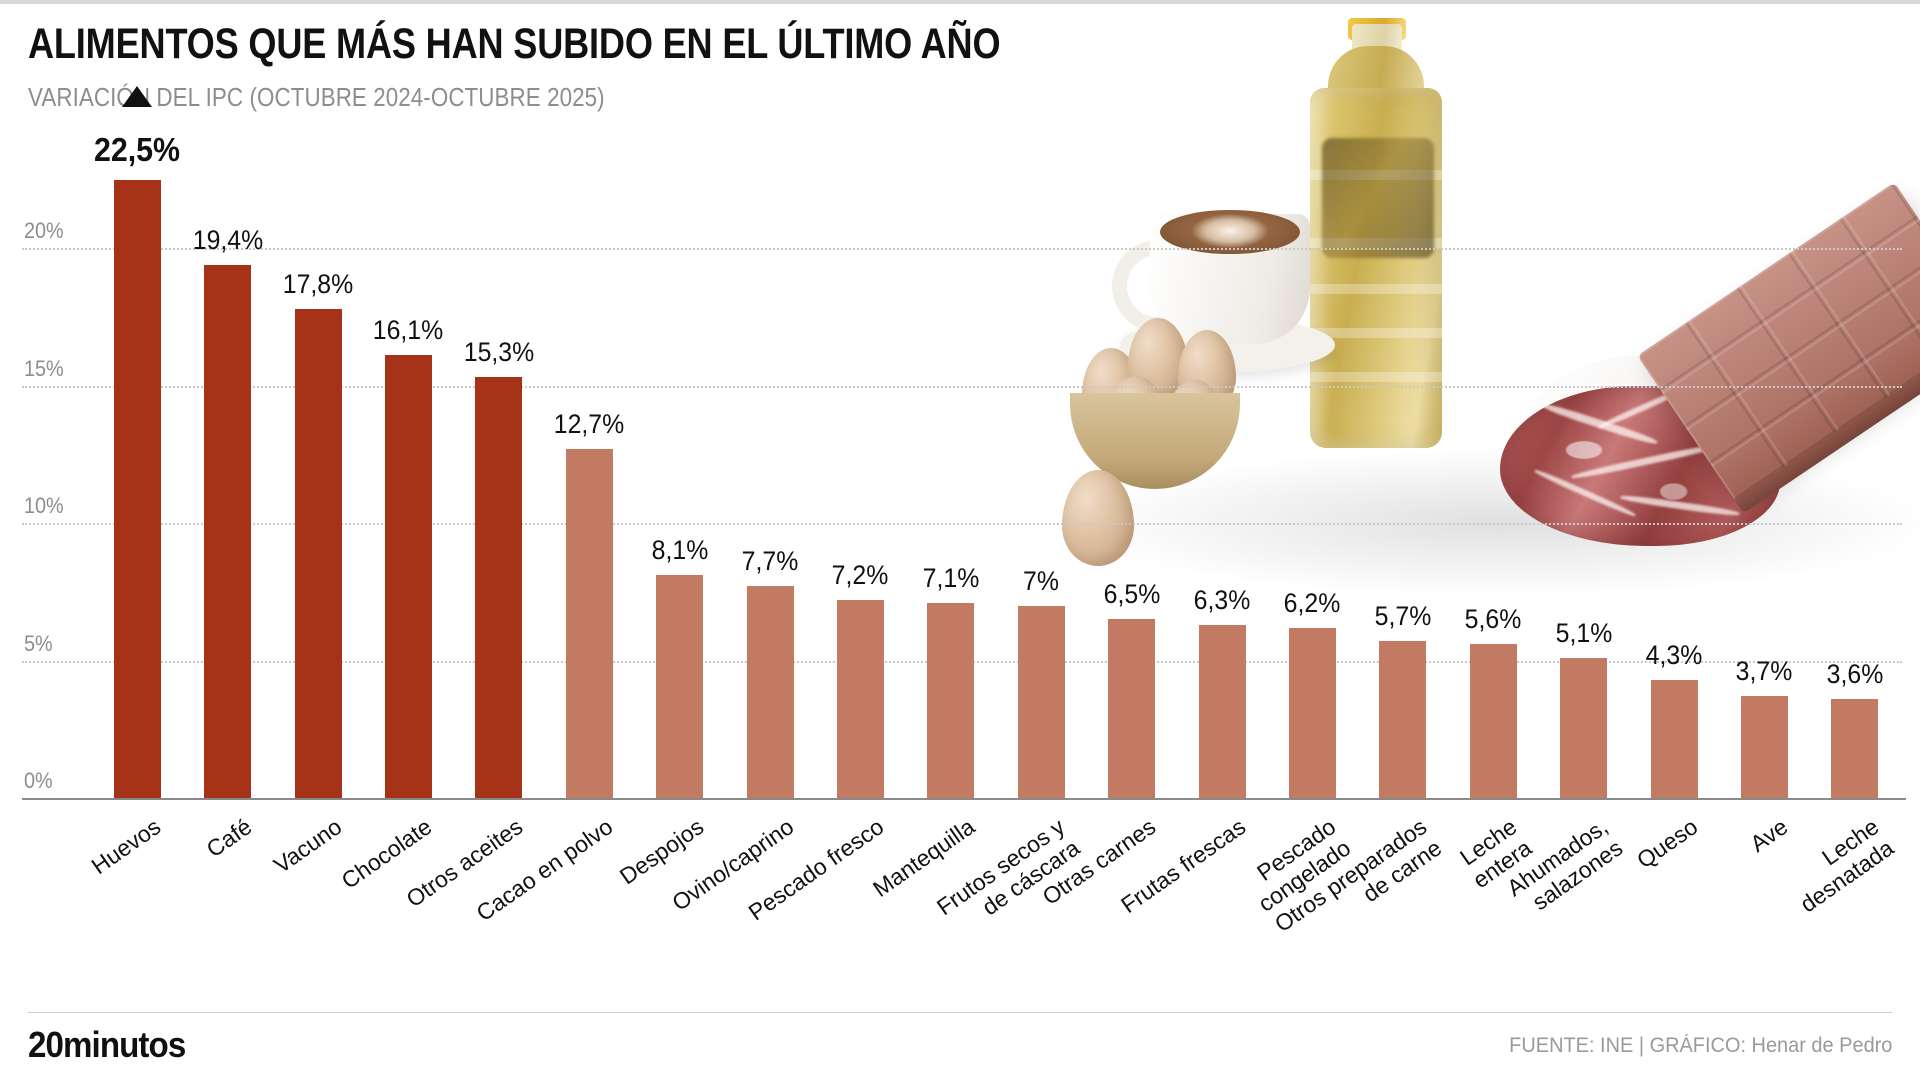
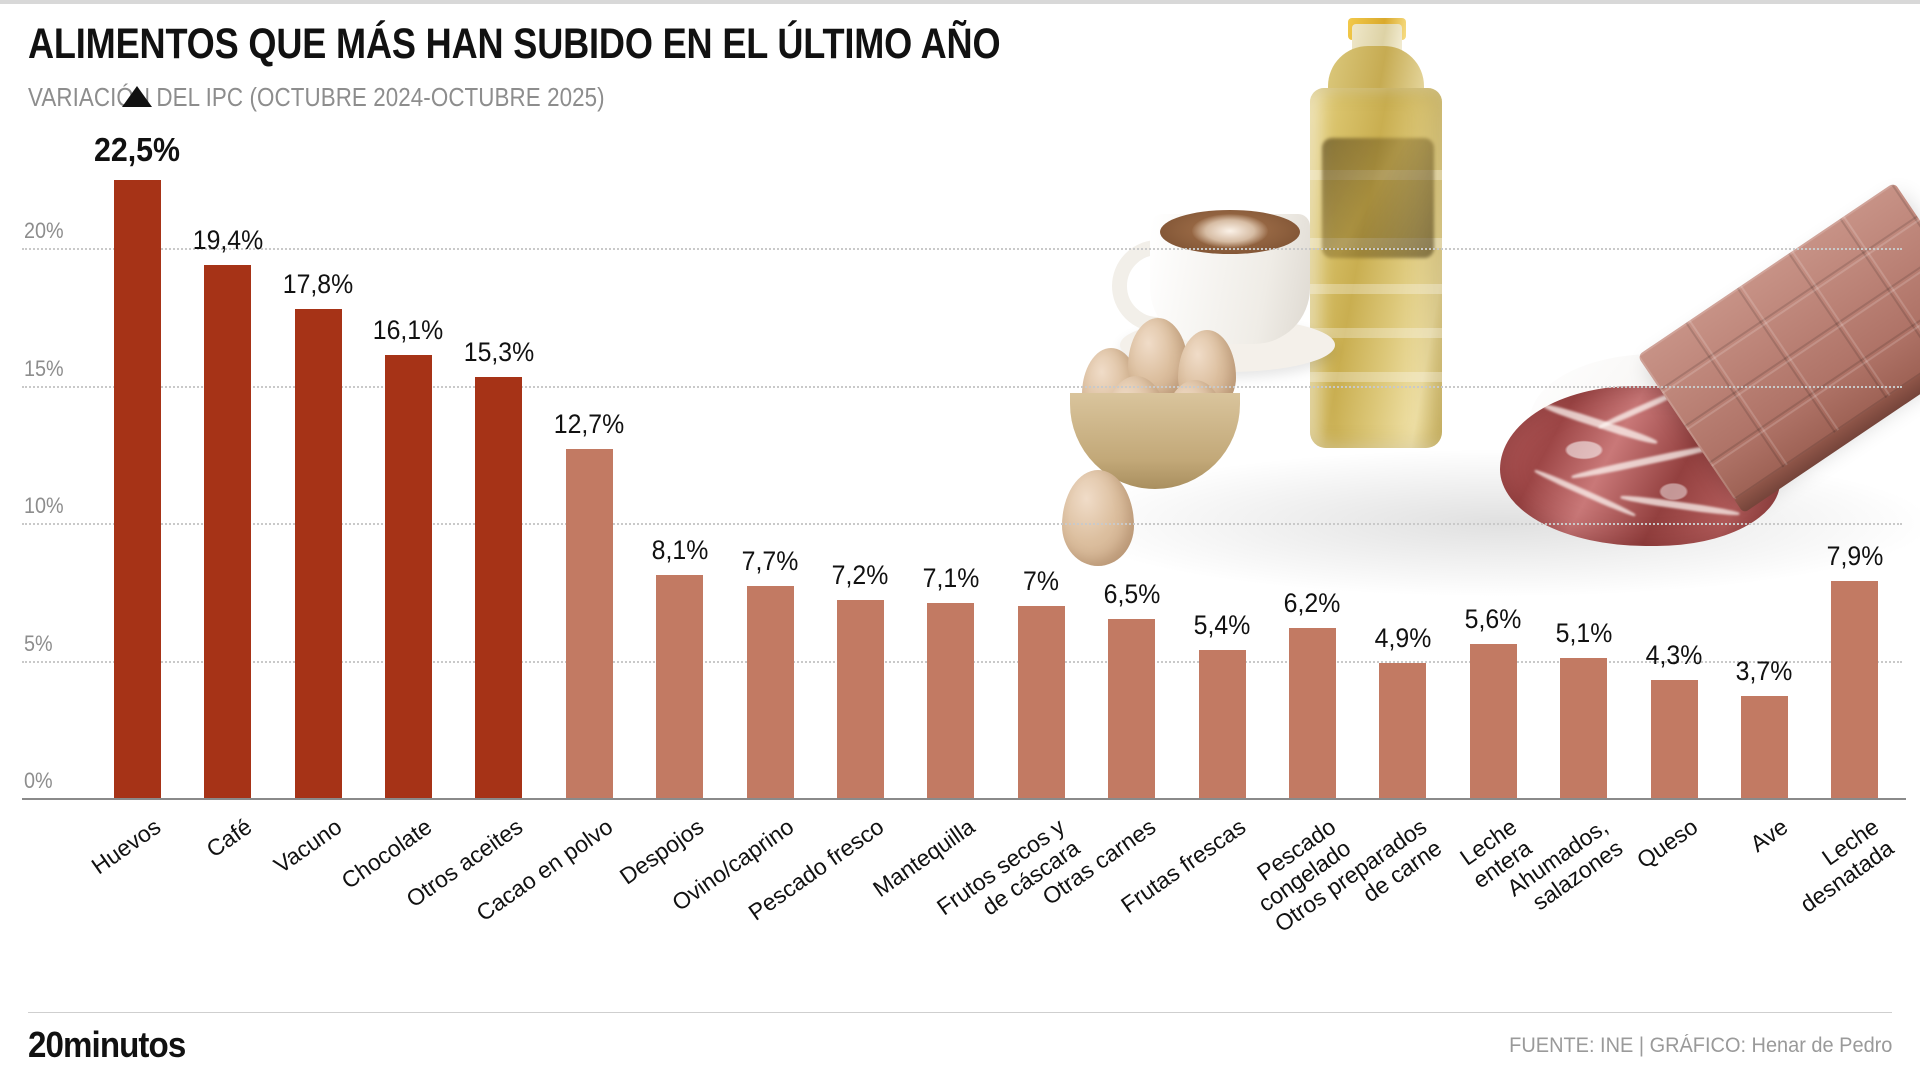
Frutas frescas: 6,3% -> 5,4%
Otros preparados de carne: 5,7% -> 4,9%
Leche desnatada: 3,6% -> 7,9%
